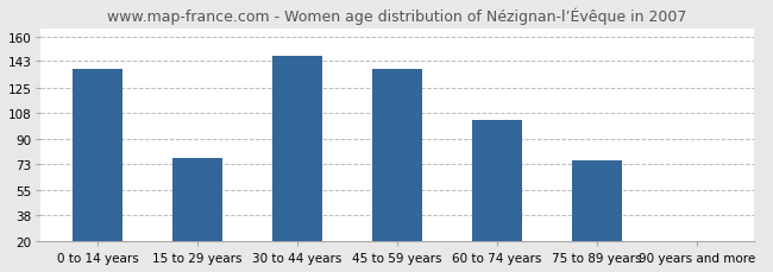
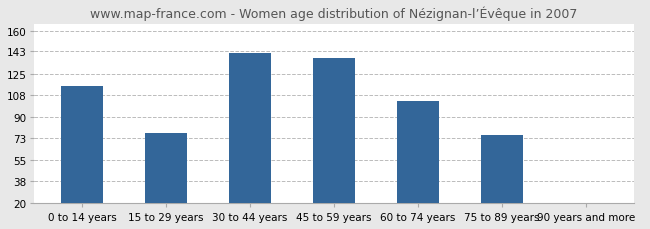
0 to 14 years: 138 -> 115
30 to 44 years: 147 -> 142
